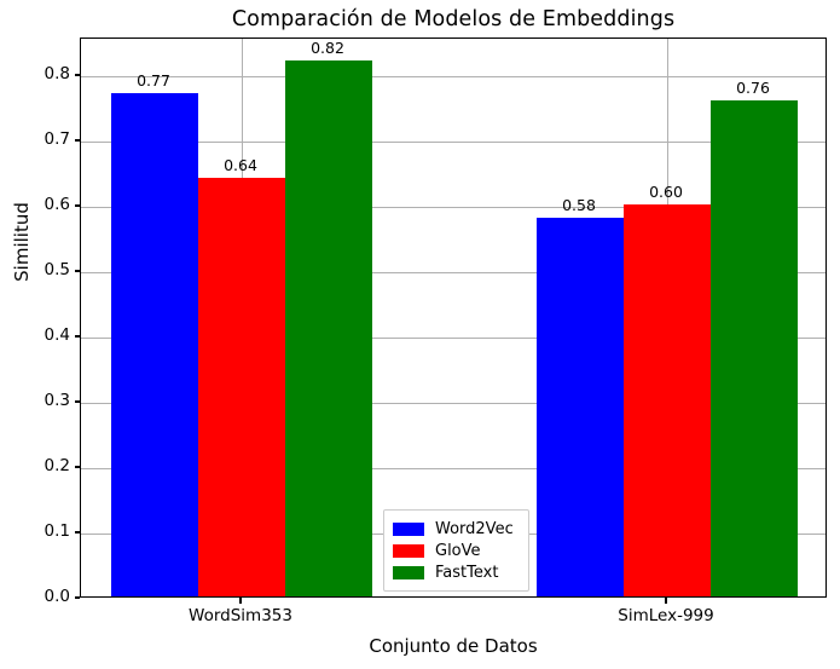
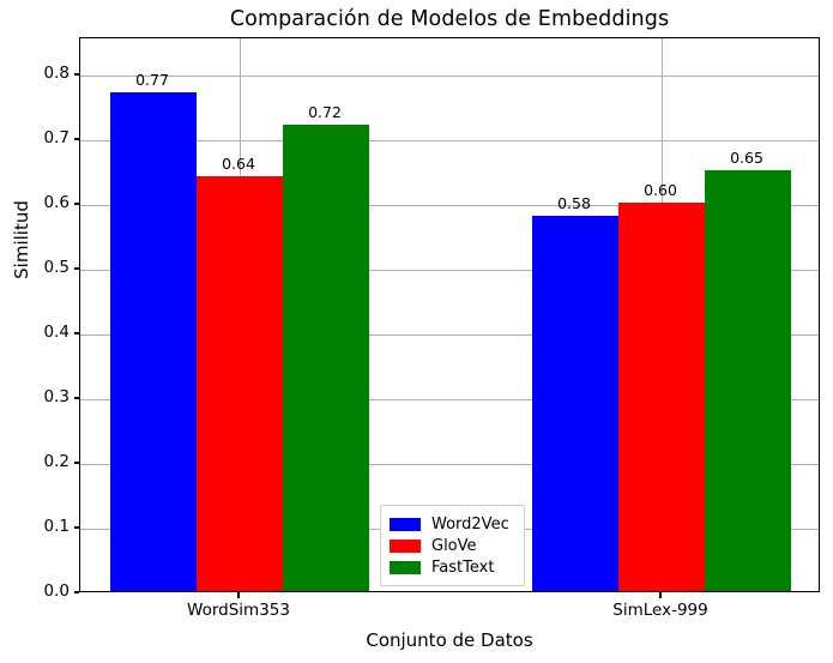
FastText/WordSim353: 0.82 -> 0.72
FastText/SimLex-999: 0.76 -> 0.65
